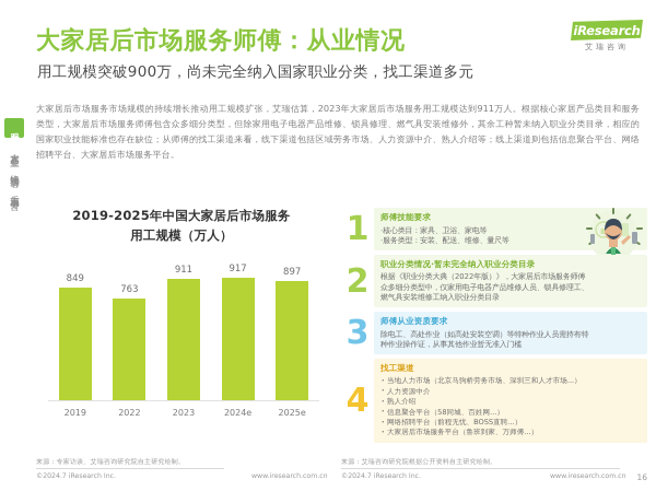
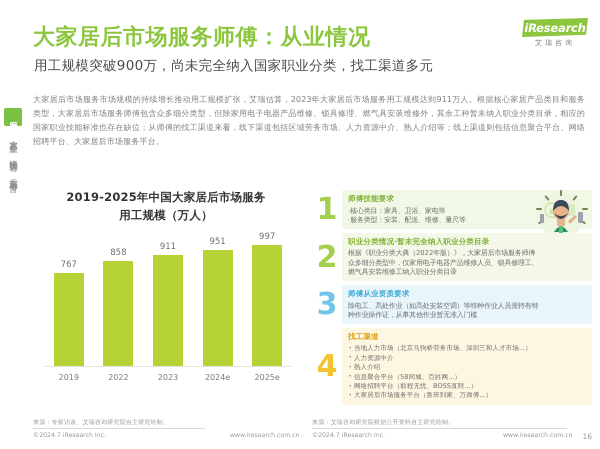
2019: 849 -> 767
2022: 763 -> 858
2024e: 917 -> 951
2025e: 897 -> 997
